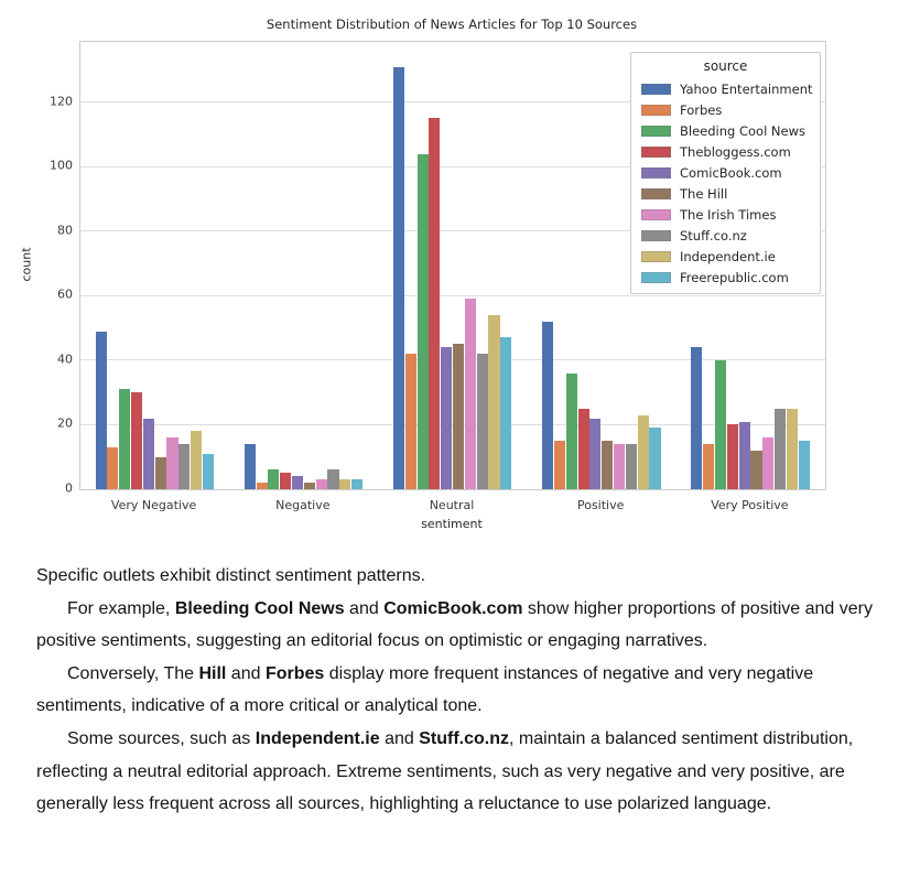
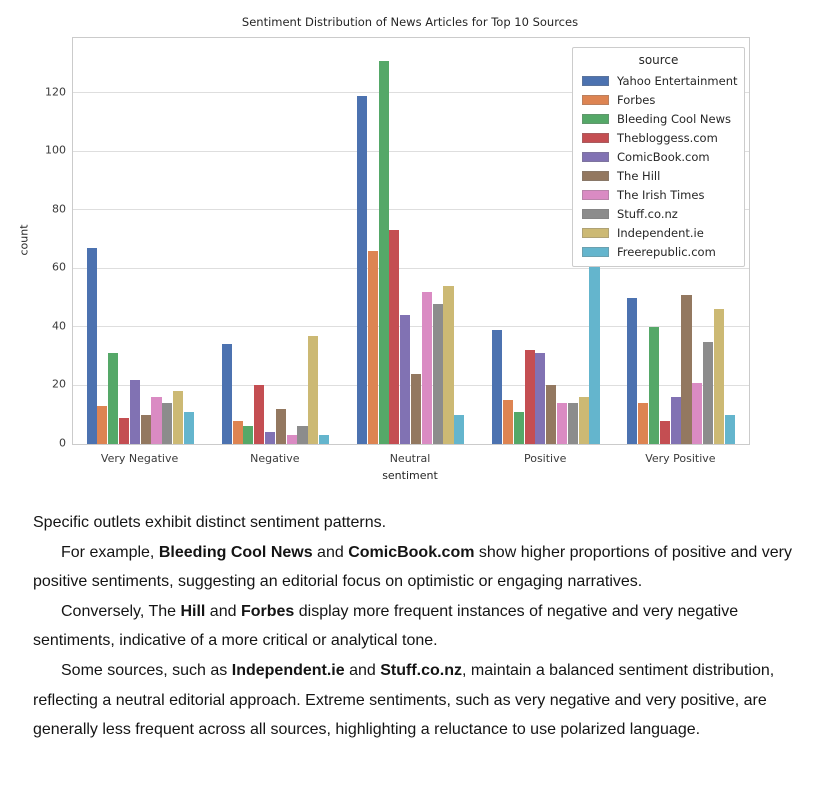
Yahoo Entertainment/Very Negative: 49 -> 67
Thebloggess.com/Very Negative: 30 -> 9
Yahoo Entertainment/Negative: 14 -> 34
Forbes/Negative: 2 -> 8
Thebloggess.com/Negative: 5 -> 20
The Hill/Negative: 2 -> 12
Independent.ie/Negative: 3 -> 37
Yahoo Entertainment/Neutral: 131 -> 119
Forbes/Neutral: 42 -> 66
Bleeding Cool News/Neutral: 104 -> 131
Thebloggess.com/Neutral: 115 -> 73
The Hill/Neutral: 45 -> 24
The Irish Times/Neutral: 59 -> 52
Stuff.co.nz/Neutral: 42 -> 48
Freerepublic.com/Neutral: 47 -> 10
Yahoo Entertainment/Positive: 52 -> 39
Bleeding Cool News/Positive: 36 -> 11
Thebloggess.com/Positive: 25 -> 32
ComicBook.com/Positive: 22 -> 31
The Hill/Positive: 15 -> 20
Independent.ie/Positive: 23 -> 16
Freerepublic.com/Positive: 19 -> 69
Yahoo Entertainment/Very Positive: 44 -> 50
Thebloggess.com/Very Positive: 20 -> 8
ComicBook.com/Very Positive: 21 -> 16
The Hill/Very Positive: 12 -> 51
The Irish Times/Very Positive: 16 -> 21
Stuff.co.nz/Very Positive: 25 -> 35
Independent.ie/Very Positive: 25 -> 46
Freerepublic.com/Very Positive: 15 -> 10
